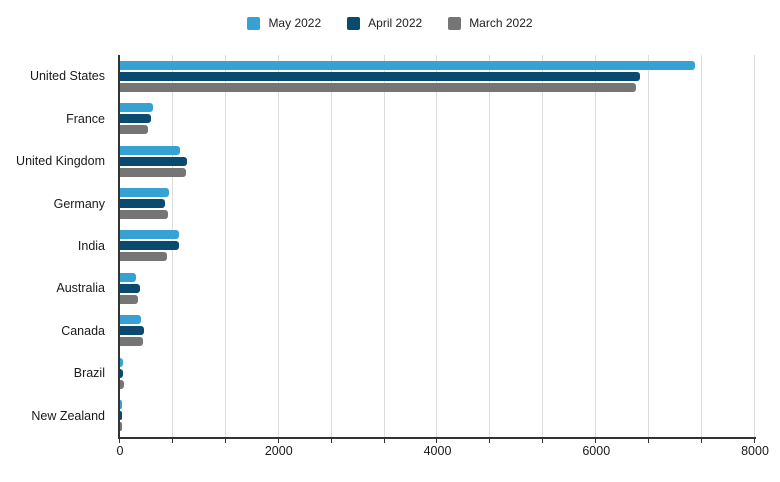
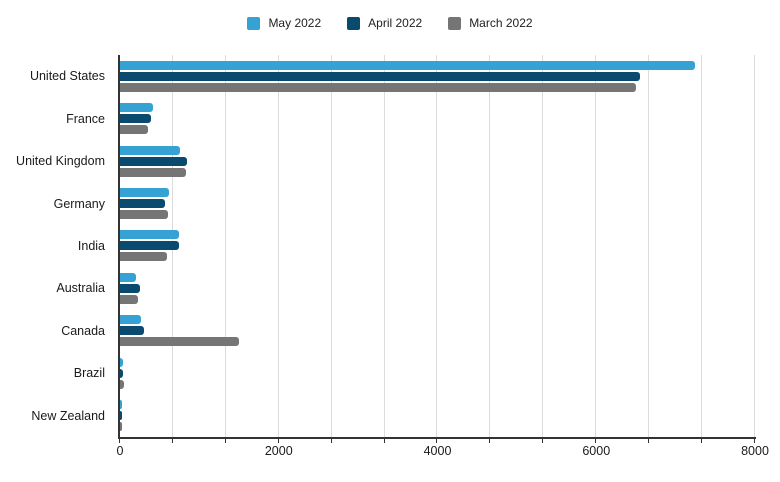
March 2022/Canada: 300 -> 1500
